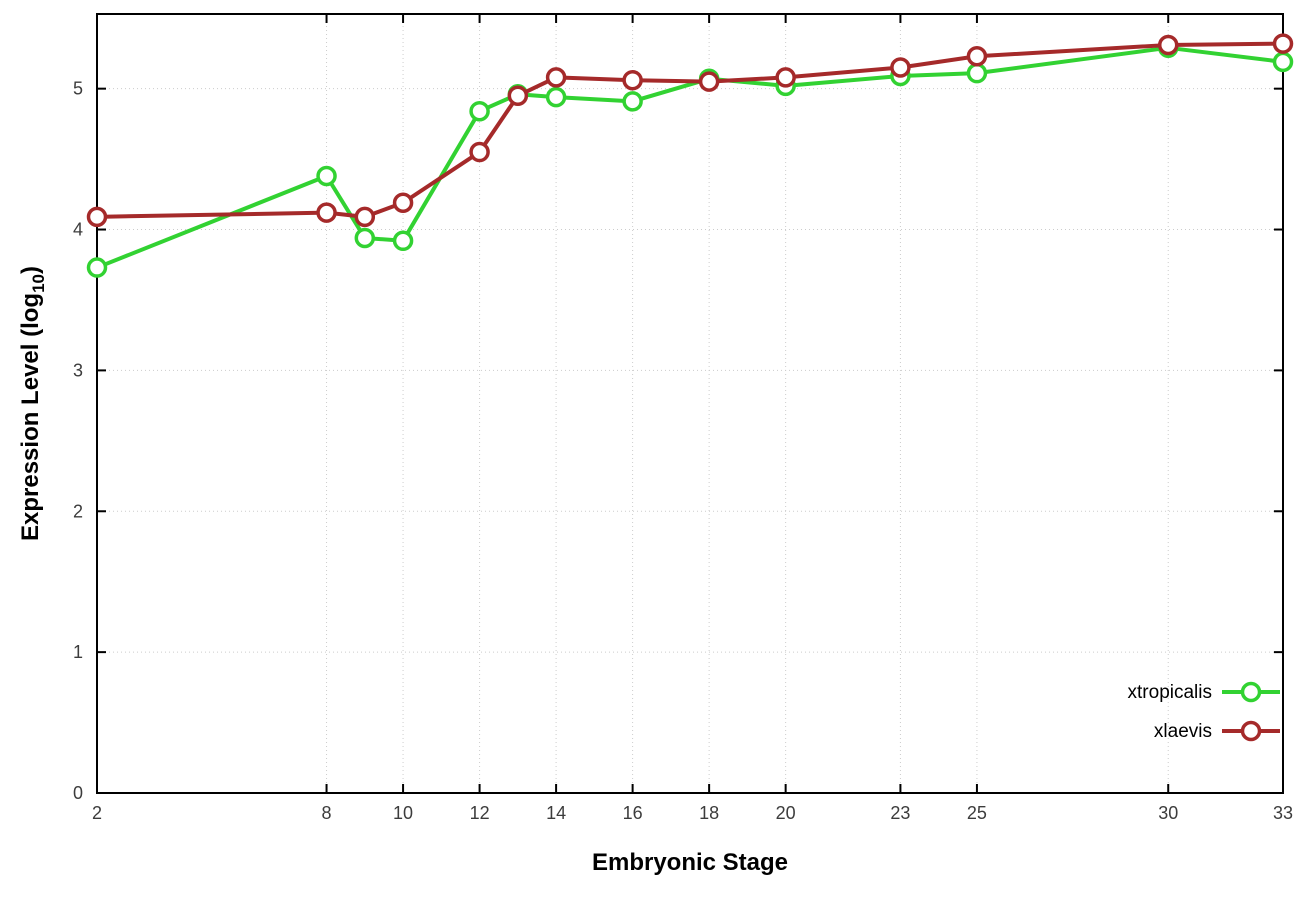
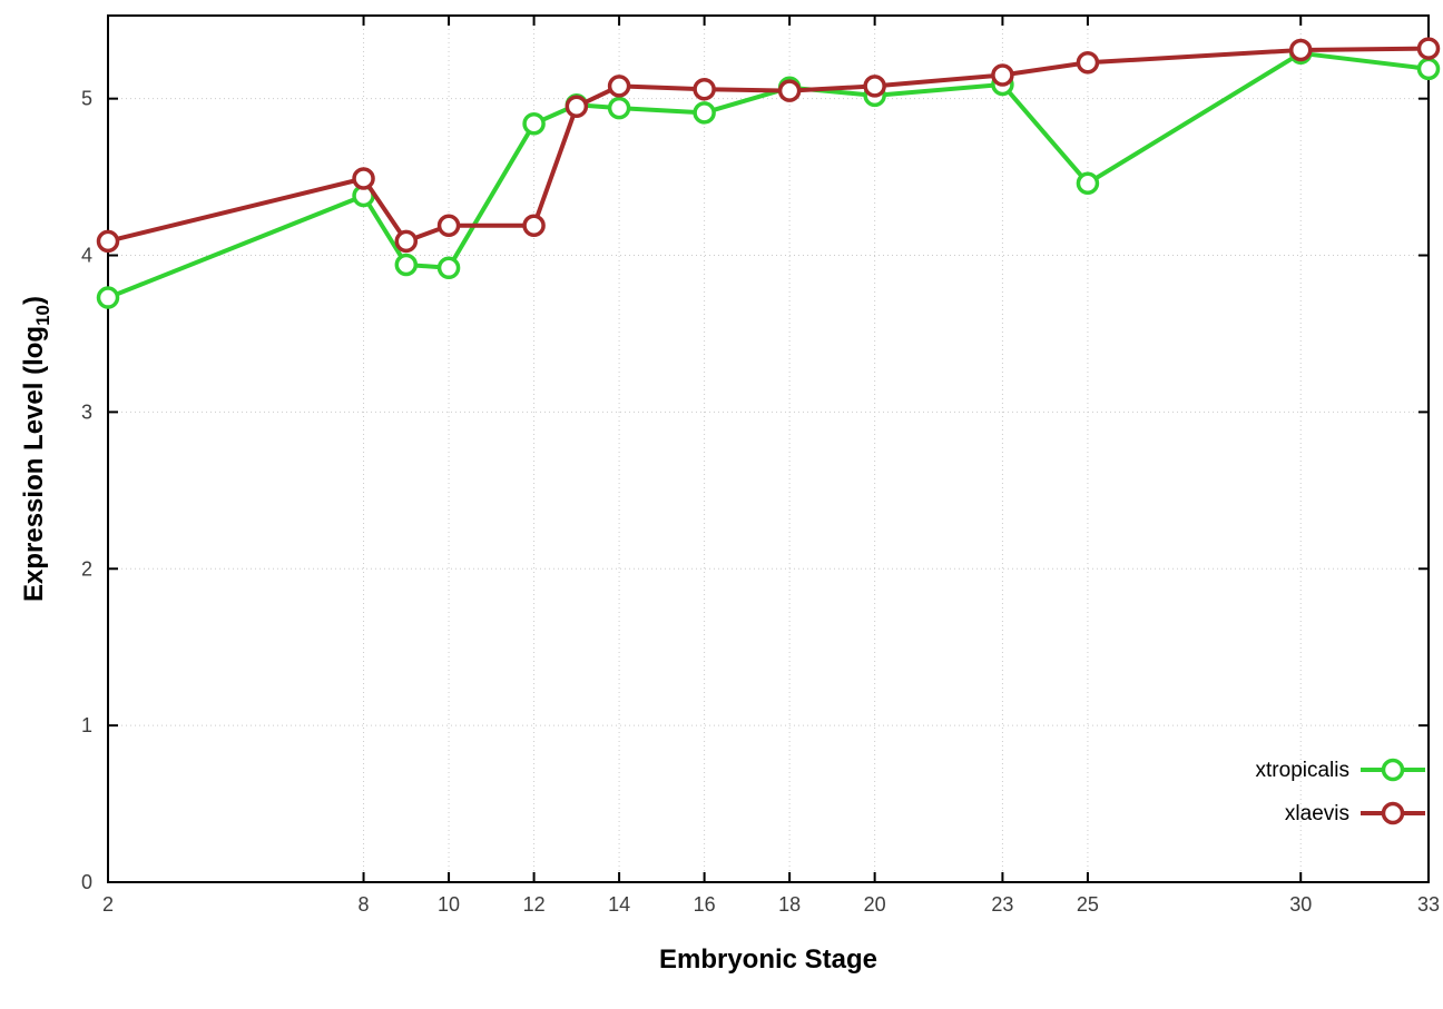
xlaevis/8: 4.12 -> 4.49
xlaevis/12: 4.55 -> 4.19
xtropicalis/25: 5.11 -> 4.46
